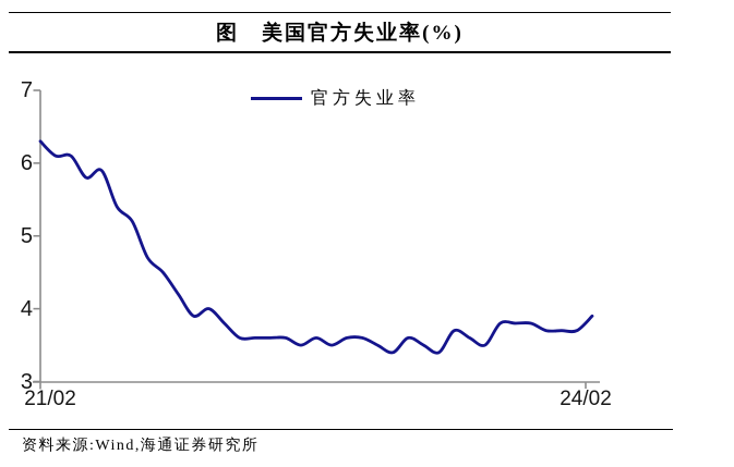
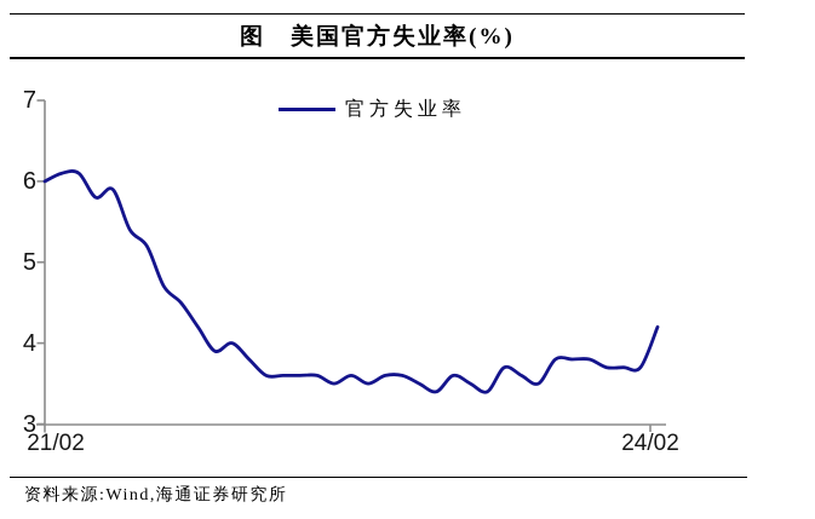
21/02: 6.3 -> 6.0
24/02: 3.9 -> 4.2
